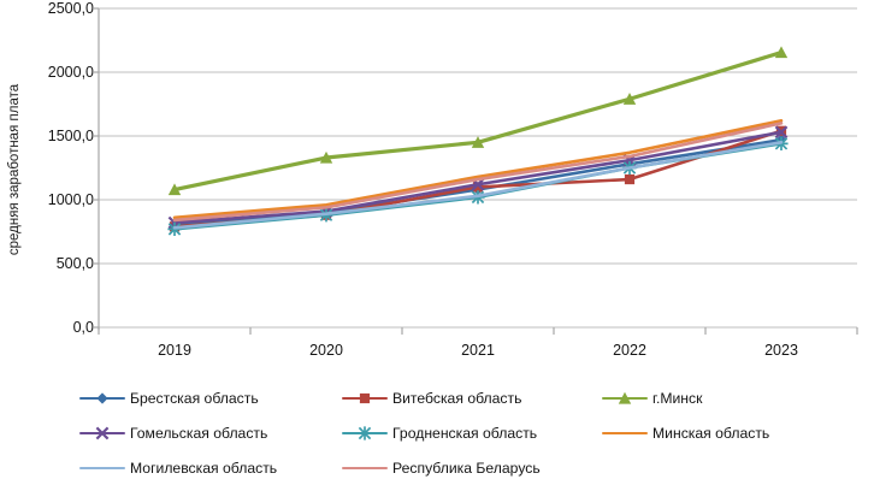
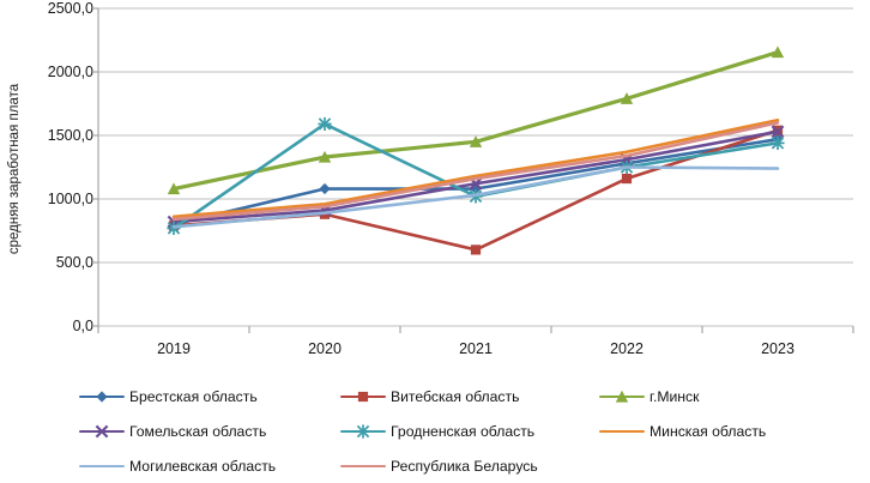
Брестская область/2020: 900 -> 1080
Гродненская область/2020: 880 -> 1590
Витебская область/2021: 1100 -> 600
Могилевская область/2023: 1450 -> 1240
